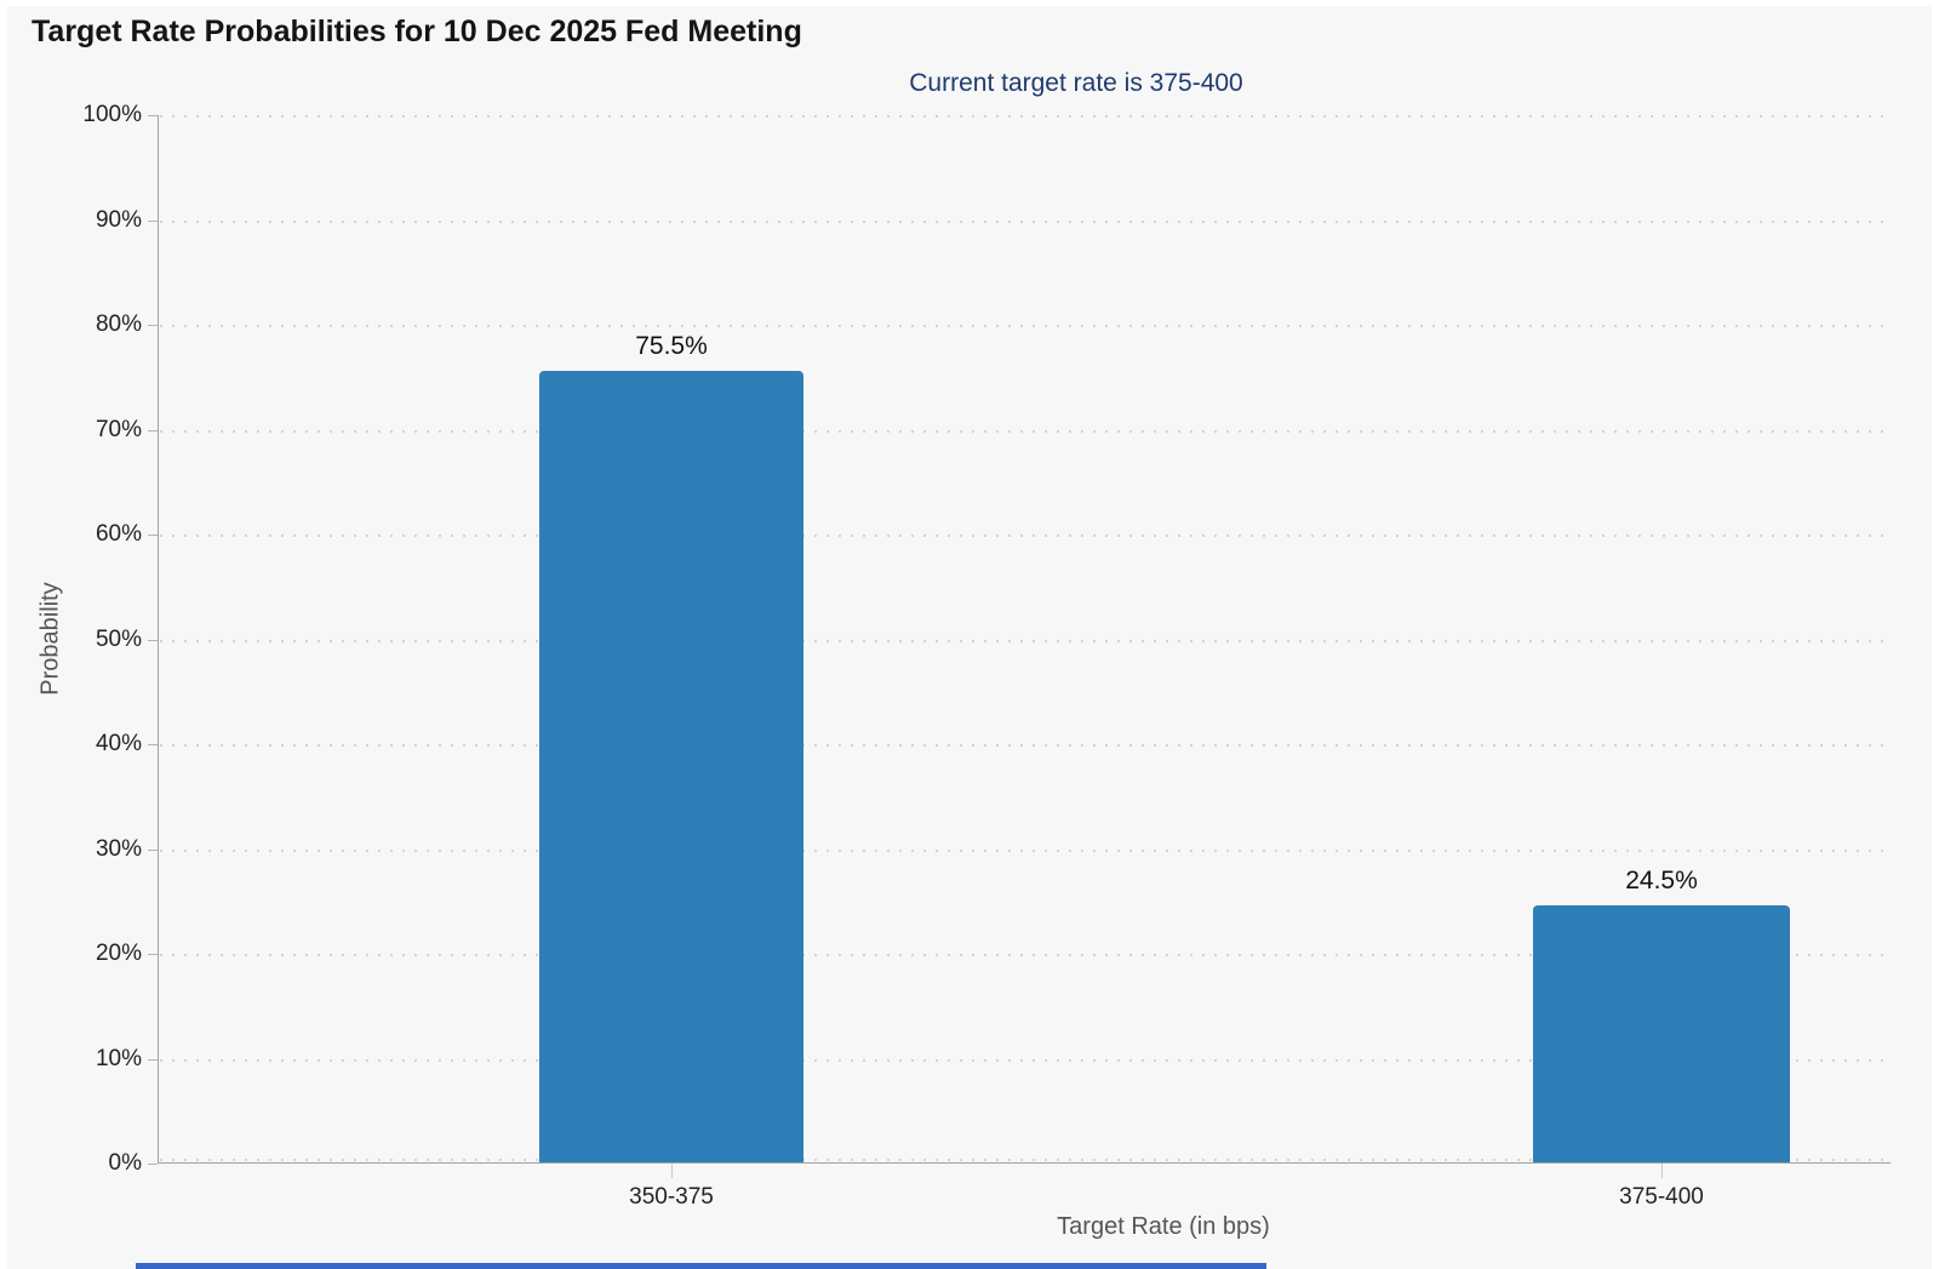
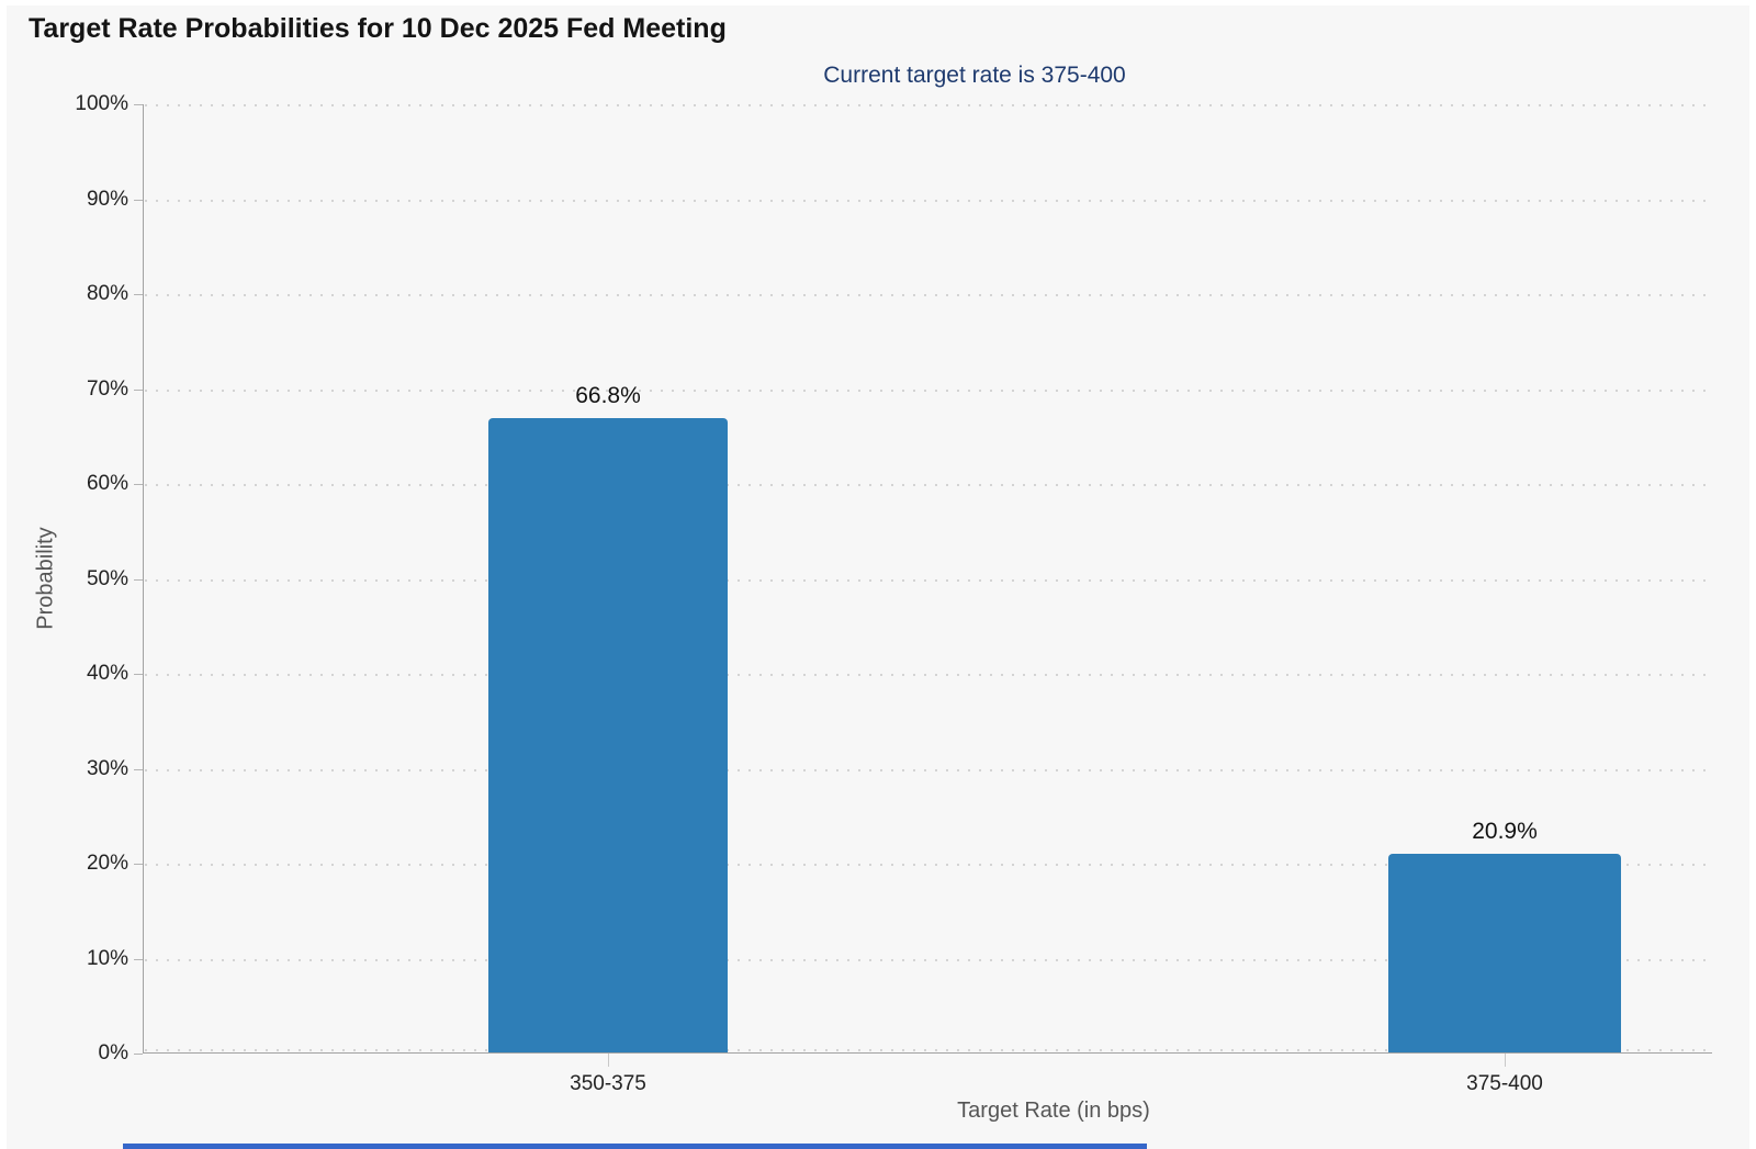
350-375: 75.5% -> 66.8%
375-400: 24.5% -> 20.9%
